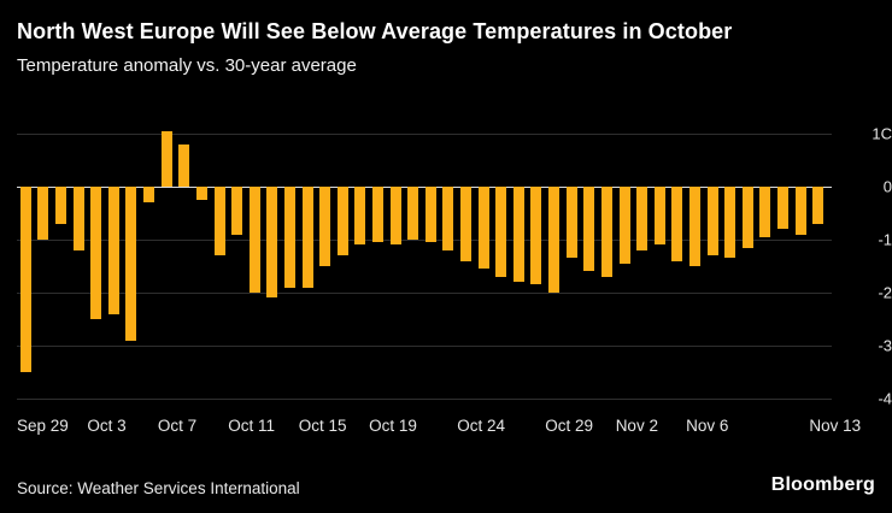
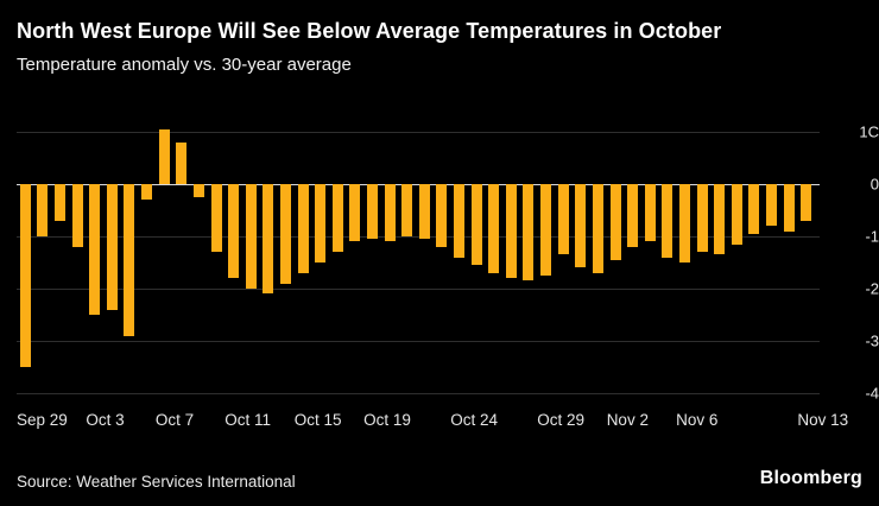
Oct 11: -0.9 -> -1.8
Oct 15: -1.9 -> -1.7
Oct 29: -2.0 -> -1.8
